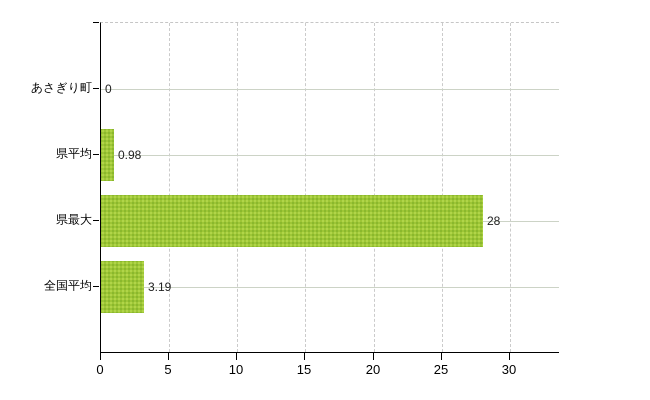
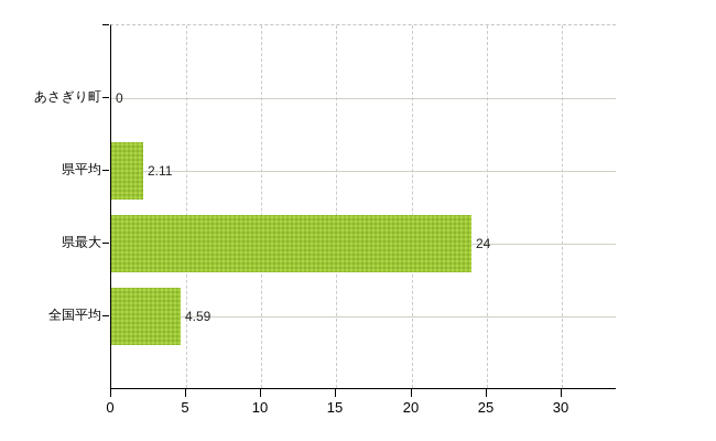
県平均: 0.98 -> 2.11
県最大: 28 -> 24
全国平均: 3.19 -> 4.59
